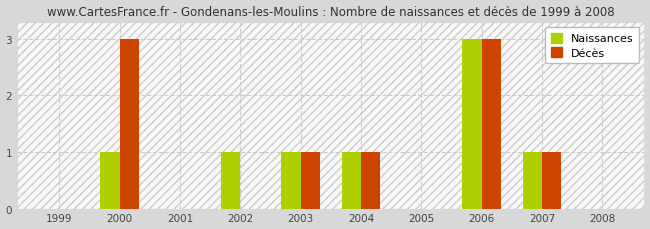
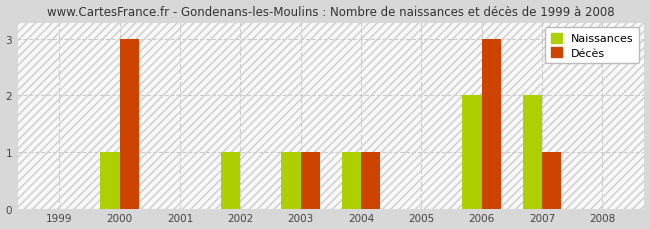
Naissances/2006: 3 -> 2
Naissances/2007: 1 -> 2
